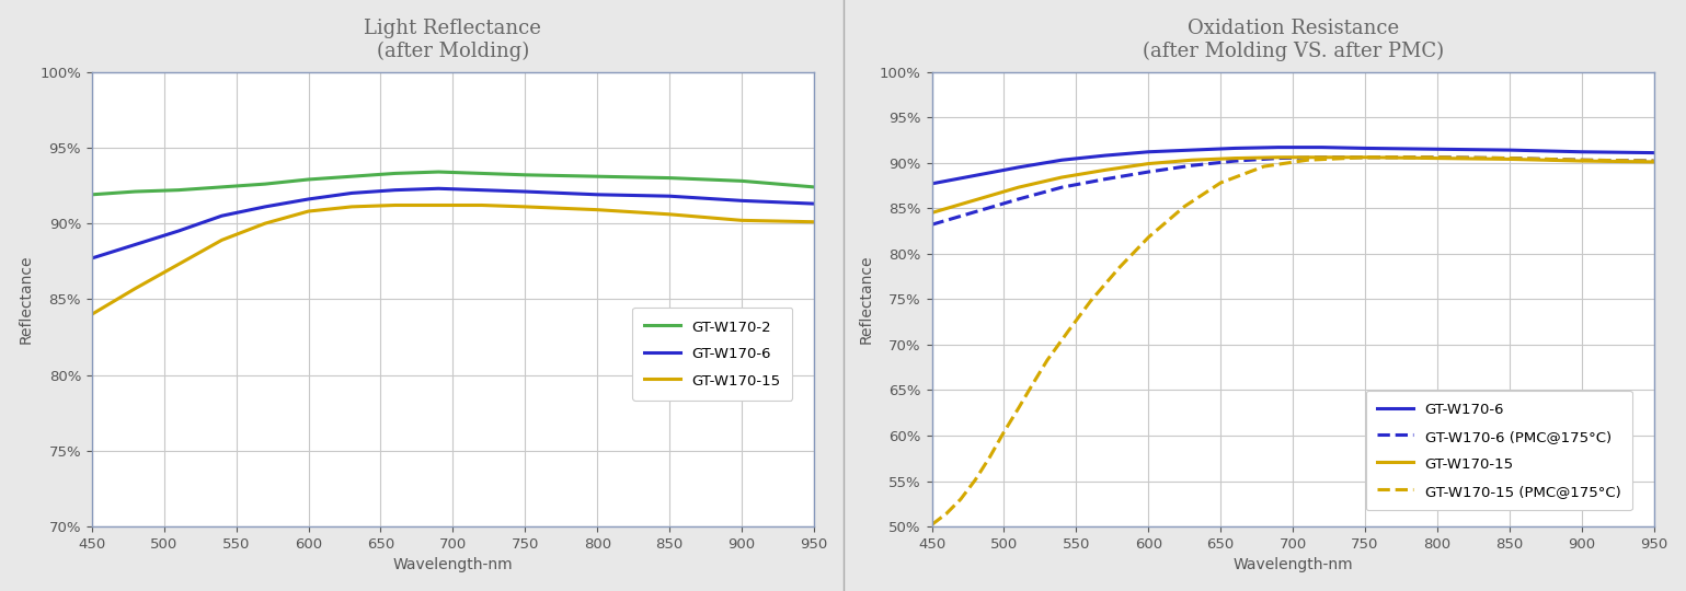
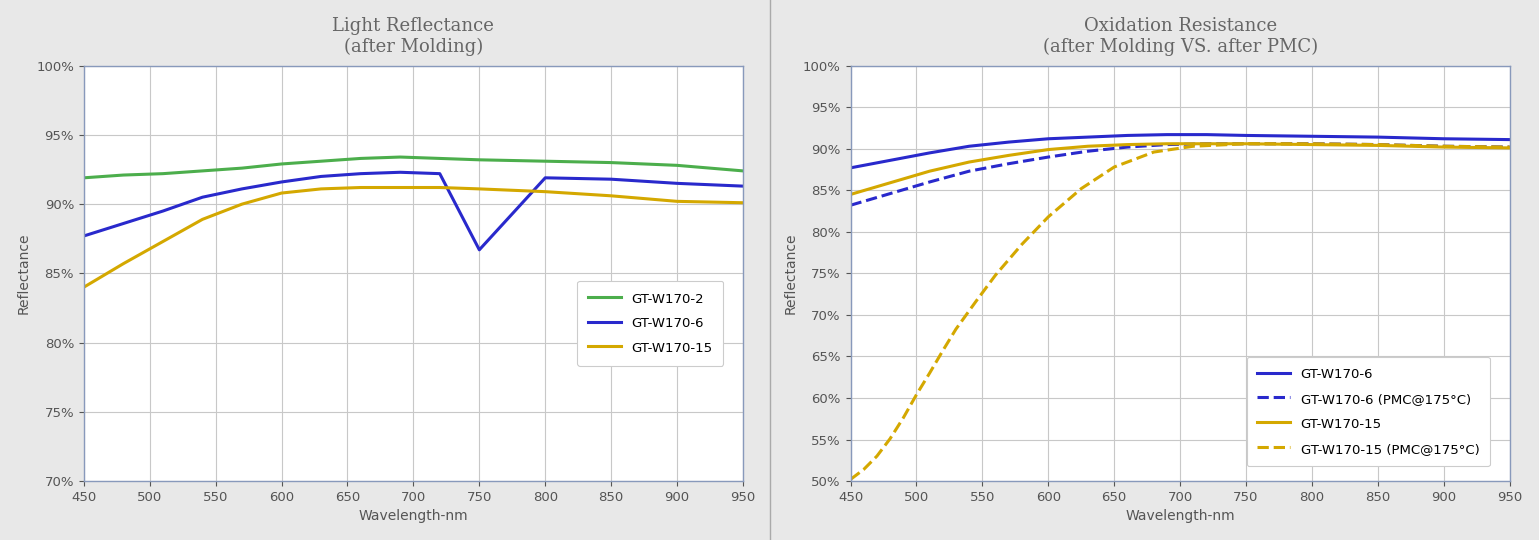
Light Reflectance (after Molding)/GT-W170-6/750: 92.1% -> 86.7%
